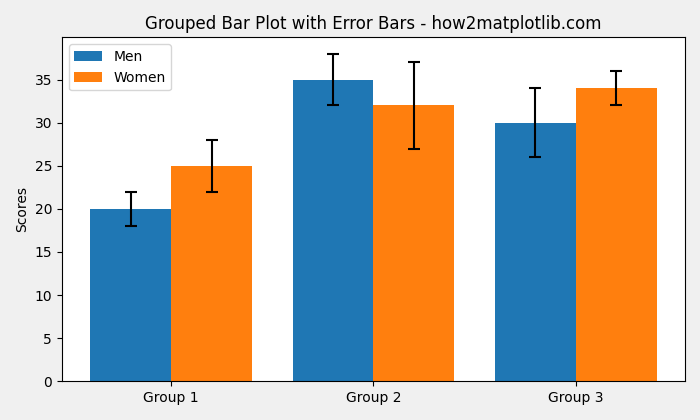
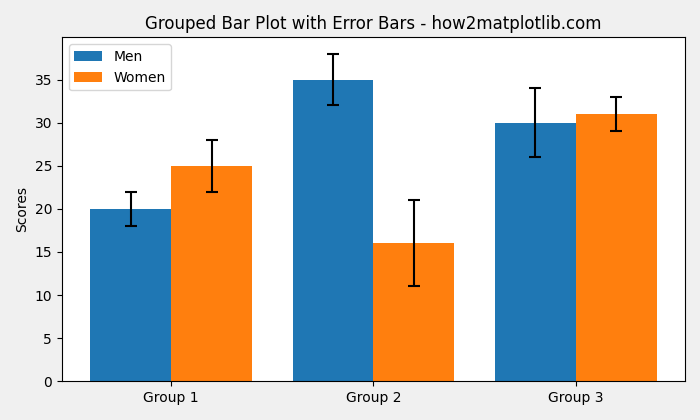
Women/Group 2: 32 -> 16
Women/Group 3: 34 -> 31
